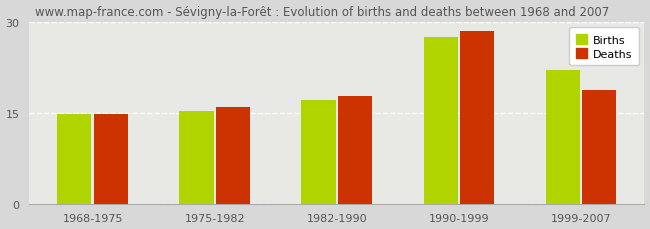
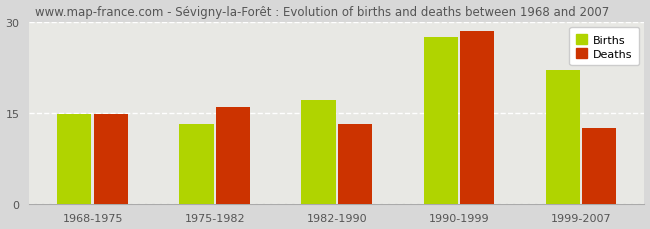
Births/1975-1982: 15.2 -> 13.2
Deaths/1982-1990: 17.8 -> 13.2
Deaths/1999-2007: 18.8 -> 12.5
